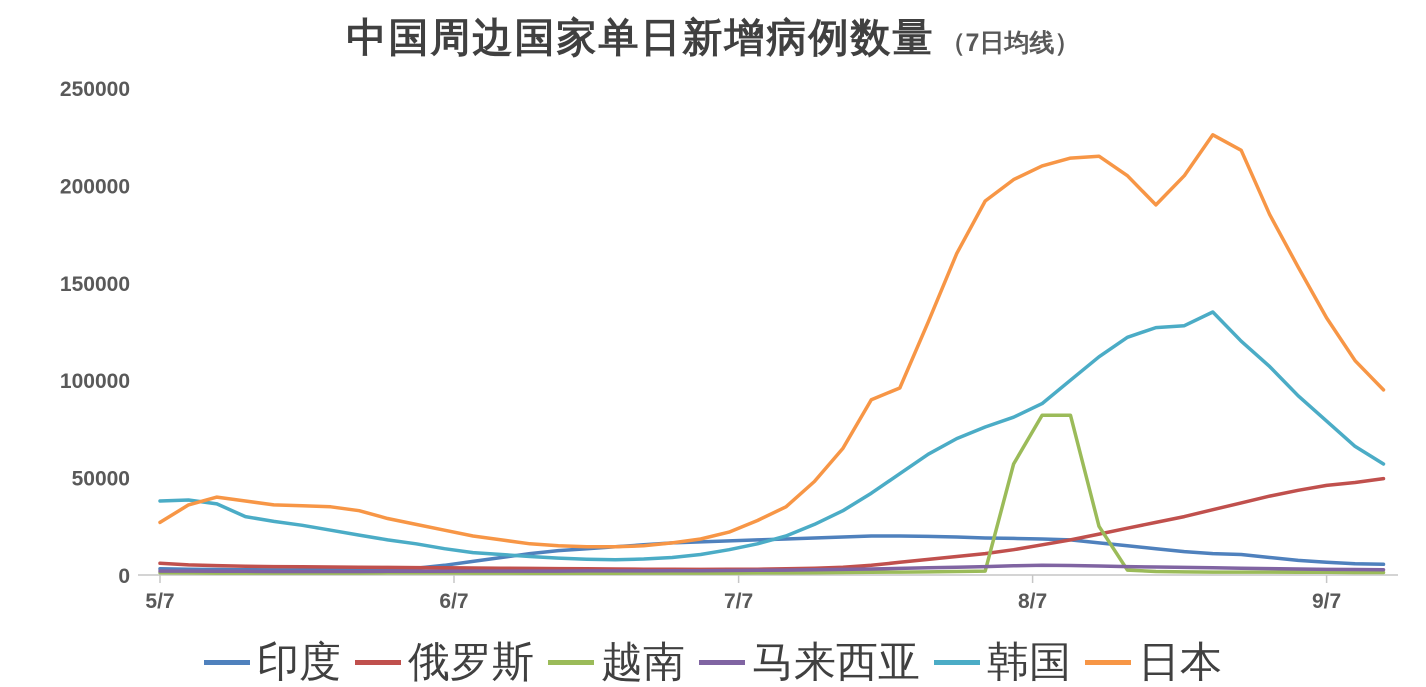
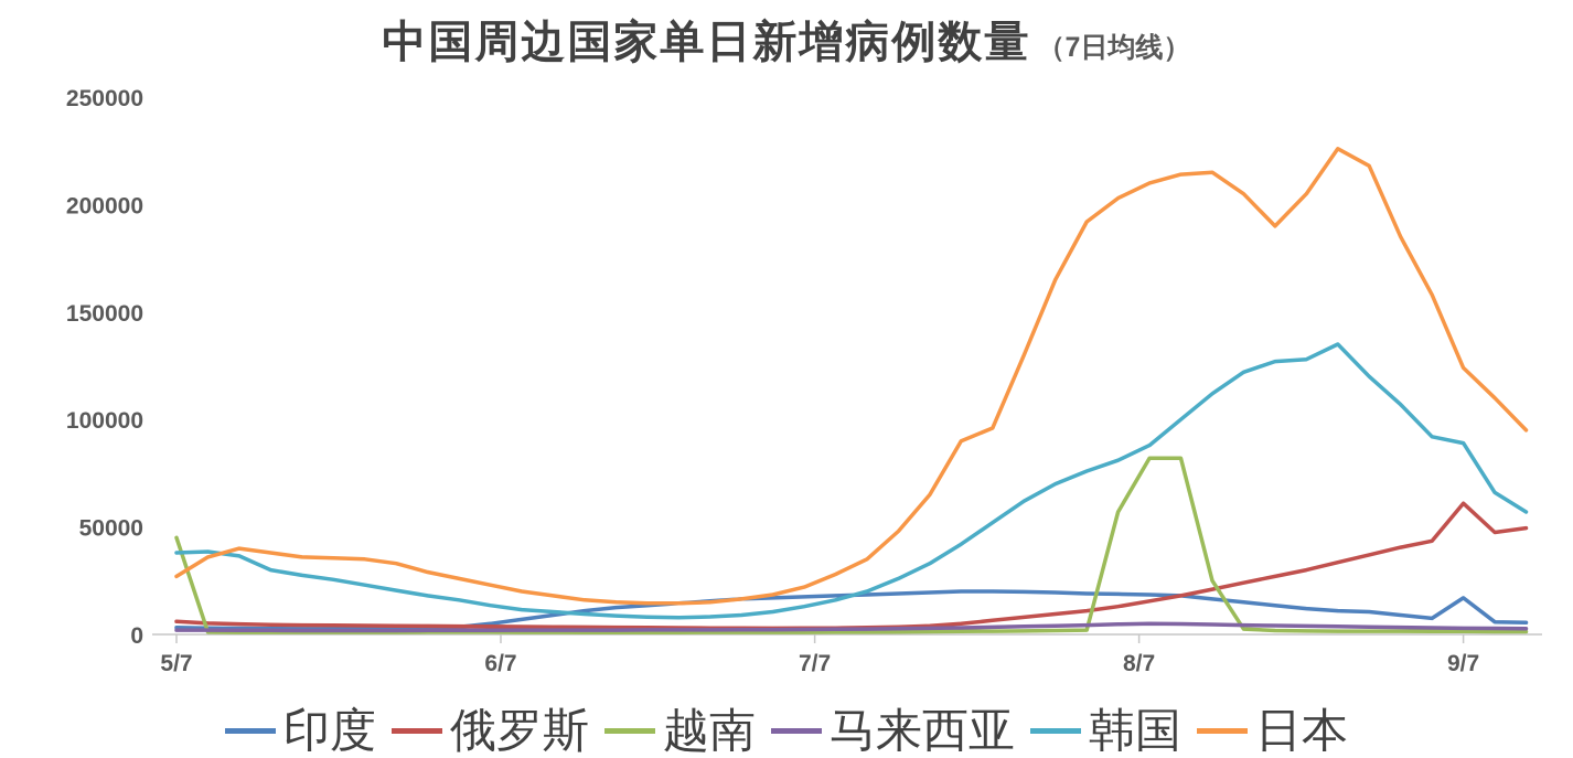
越南/5/7: 1000 -> 45000
印度/9/7: 6000 -> 17000
俄罗斯/9/7: 46000 -> 61000
韩国/9/7: 79000 -> 89000
日本/9/7: 132000 -> 124000
